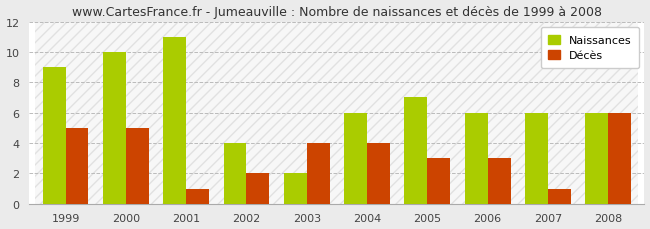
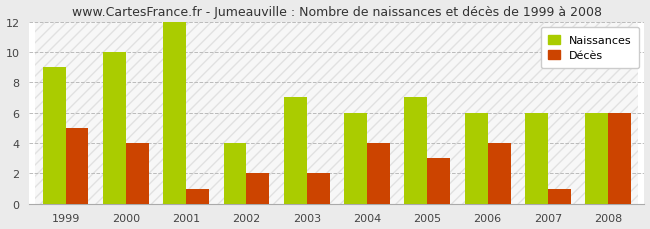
Décès/2000: 5 -> 4
Naissances/2001: 11 -> 12
Naissances/2003: 2 -> 7
Décès/2003: 4 -> 2
Décès/2006: 3 -> 4
